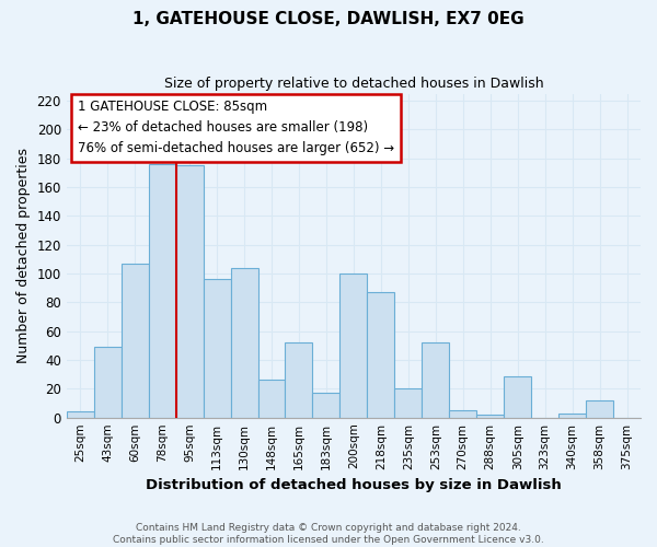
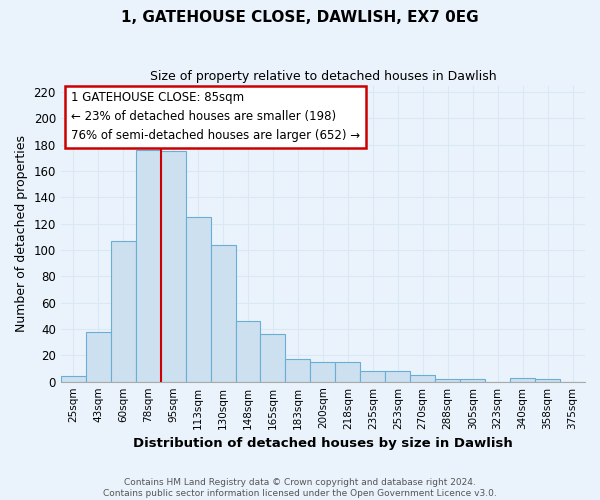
43sqm: 49 -> 38
113sqm: 96 -> 125
148sqm: 26 -> 46
165sqm: 52 -> 36
200sqm: 100 -> 15
218sqm: 87 -> 15
235sqm: 20 -> 8
253sqm: 52 -> 8
305sqm: 29 -> 2
358sqm: 12 -> 2
